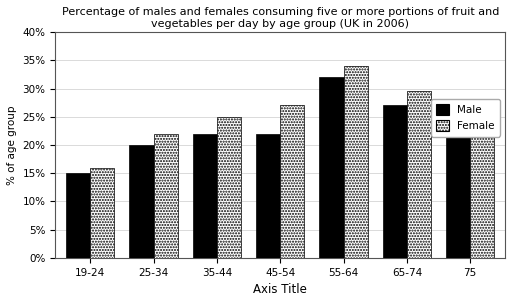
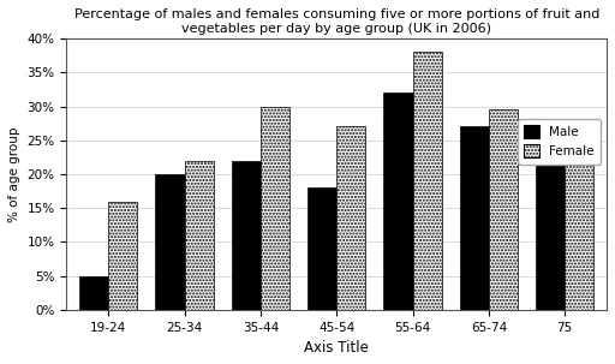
Male/19-24: 15% -> 5%
Female/35-44: 25.0% -> 30.0%
Male/45-54: 22% -> 18%
Female/55-64: 34.0% -> 38.0%
